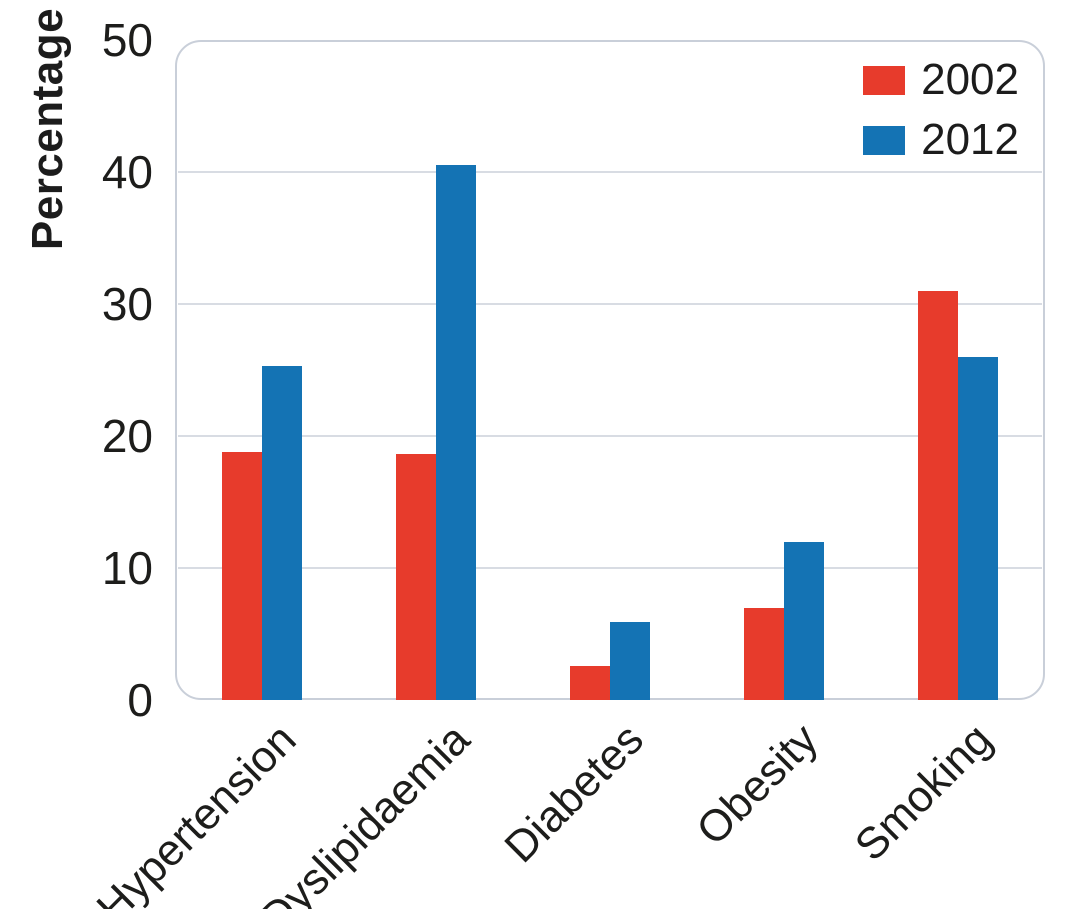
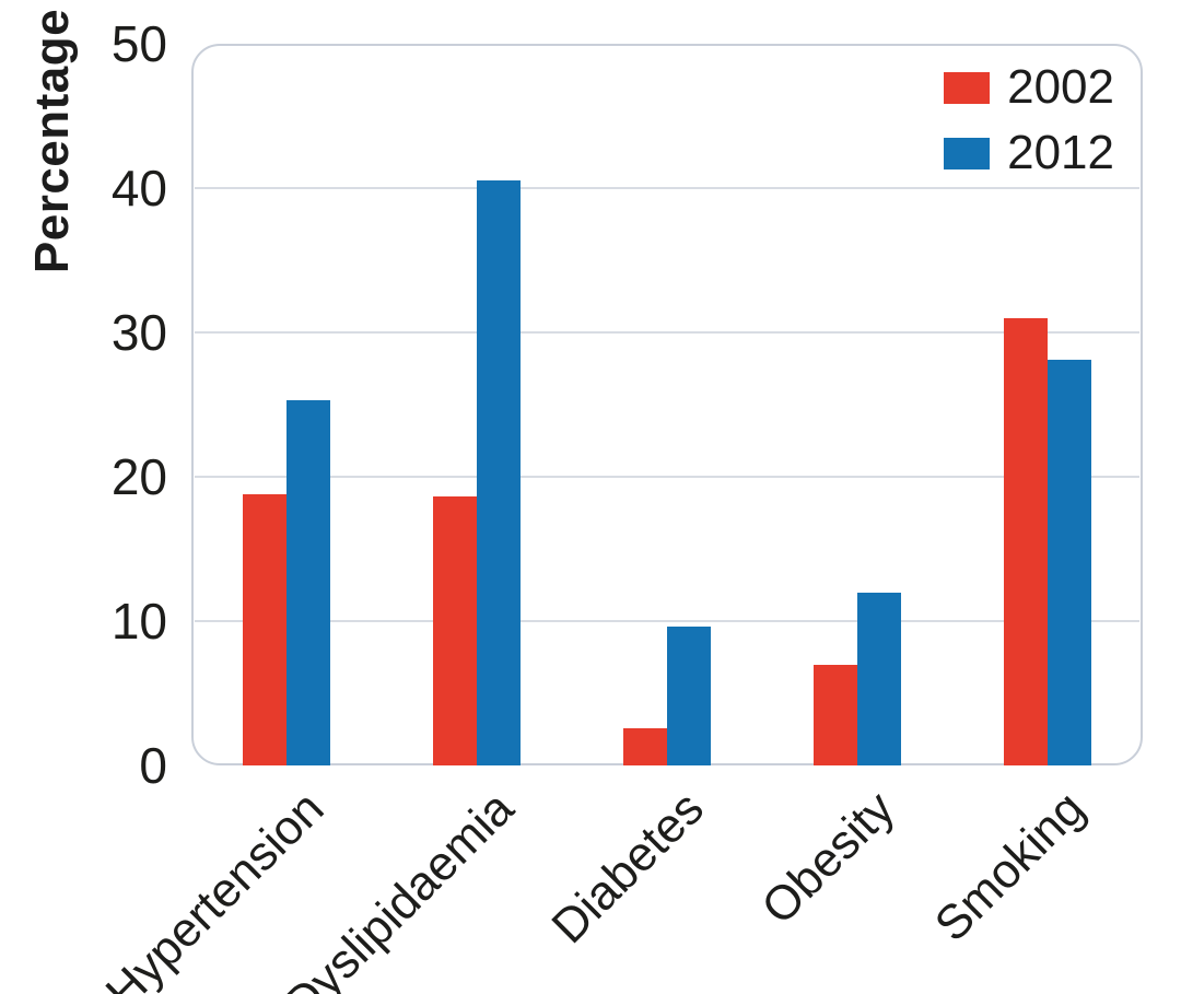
2012/Diabetes: 5.9 -> 9.6
2012/Smoking: 26.0 -> 28.1
